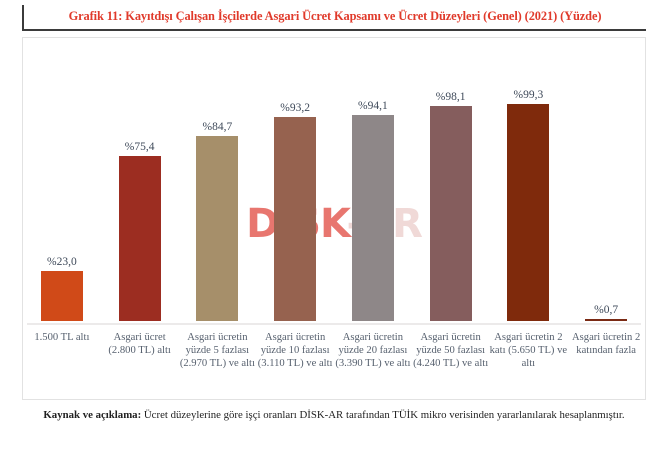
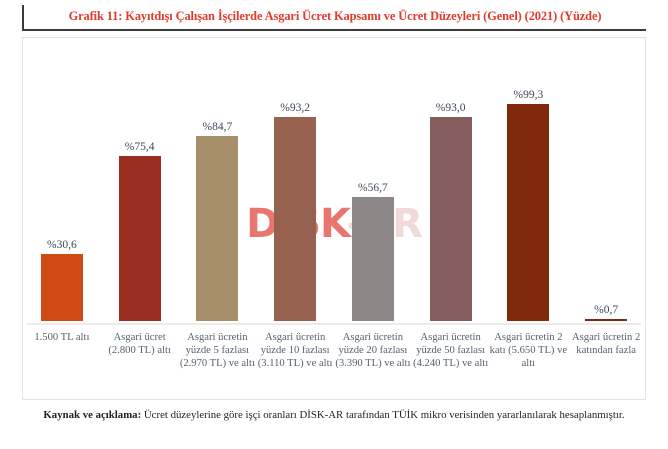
1.500 TL altı: 23,0 -> 30,6
Asgari ücretin yüzde 20 fazlası (3.390 TL) ve altı: 94,1 -> 56,7
Asgari ücretin yüzde 50 fazlası (4.240 TL) ve altı: 98,1 -> 93,0
